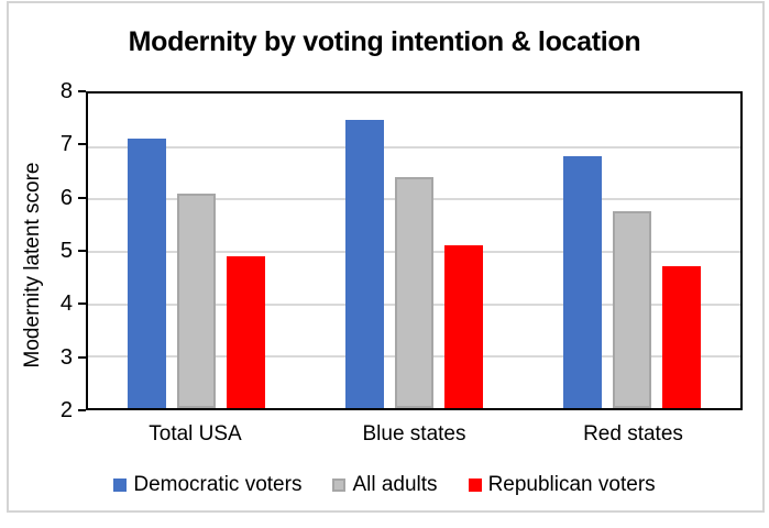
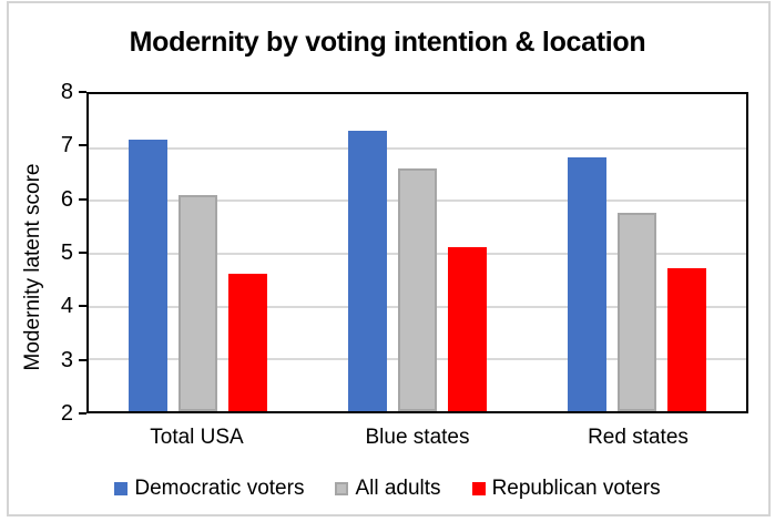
Republican voters/Total USA: 4.9 -> 4.6
Democratic voters/Blue states: 7.5 -> 7.3
All adults/Blue states: 6.4 -> 6.6
